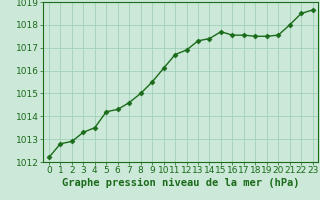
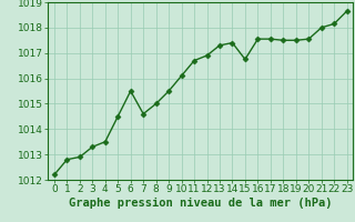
5: 1014.20 -> 1014.50
6: 1014.30 -> 1015.50
15: 1017.70 -> 1016.75
22: 1018.50 -> 1018.15
